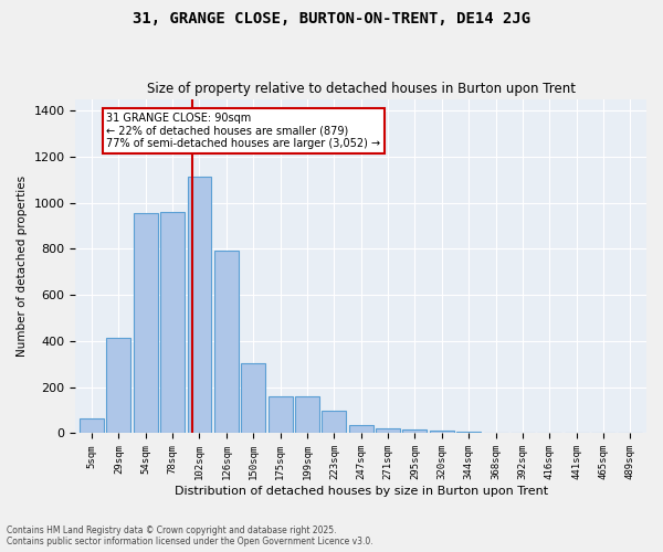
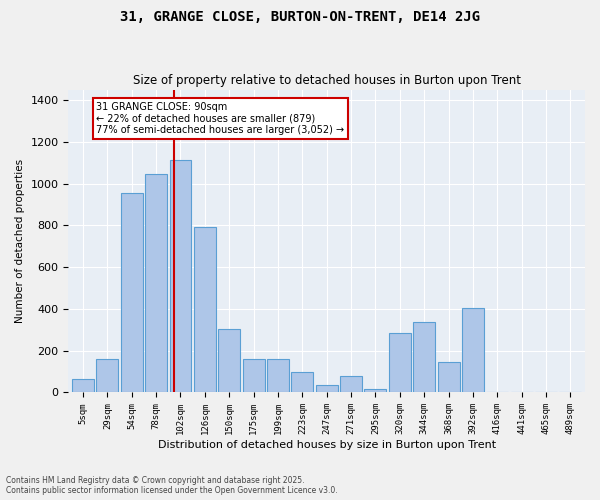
29sqm: 415 -> 160
78sqm: 960 -> 1045
271sqm: 20 -> 80
320sqm: 13 -> 285
344sqm: 8 -> 335
368sqm: 4 -> 145
392sqm: 3 -> 405
